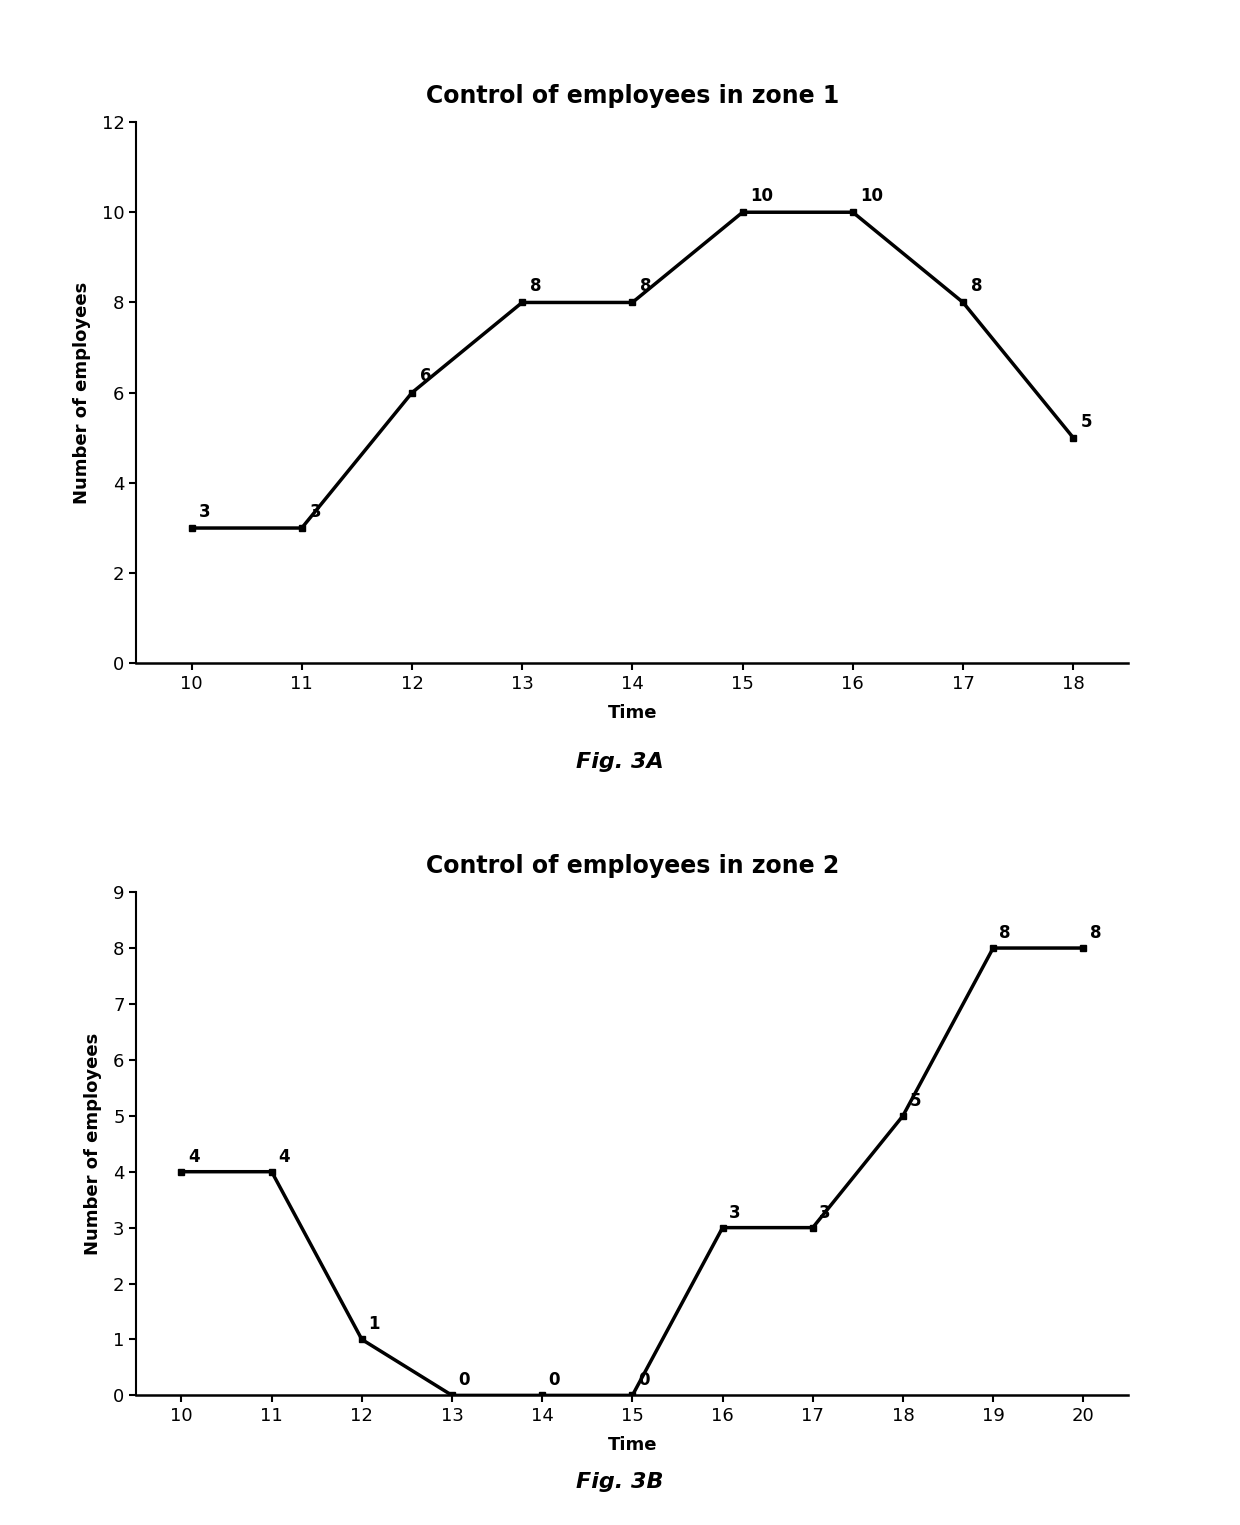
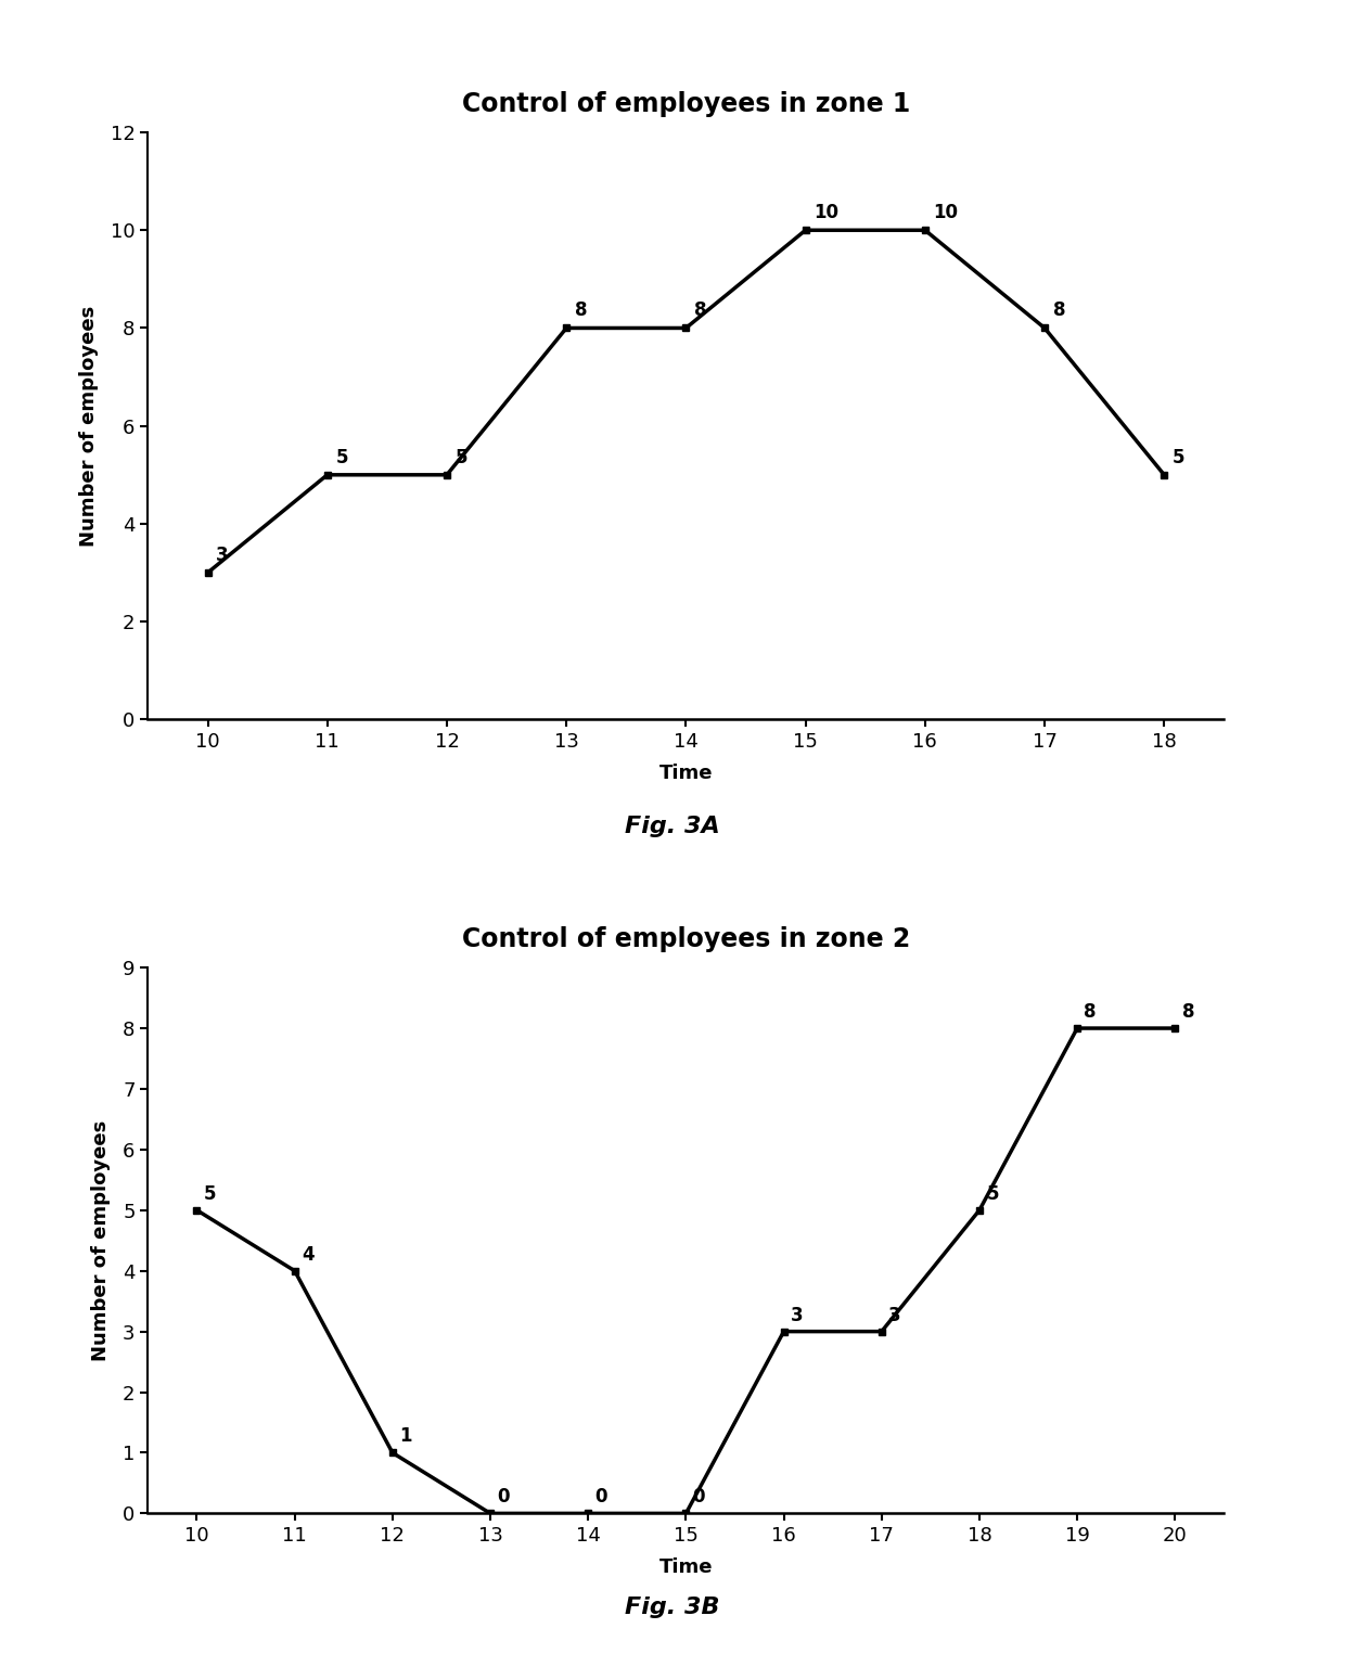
Control of employees in zone 1/11: 3 -> 5
Control of employees in zone 1/12: 6 -> 5
Control of employees in zone 2/10: 4 -> 5
